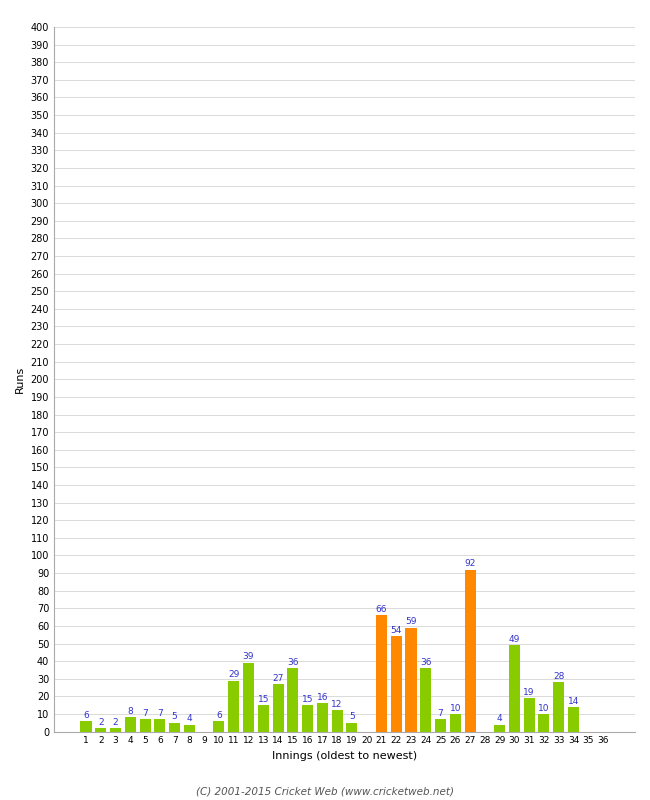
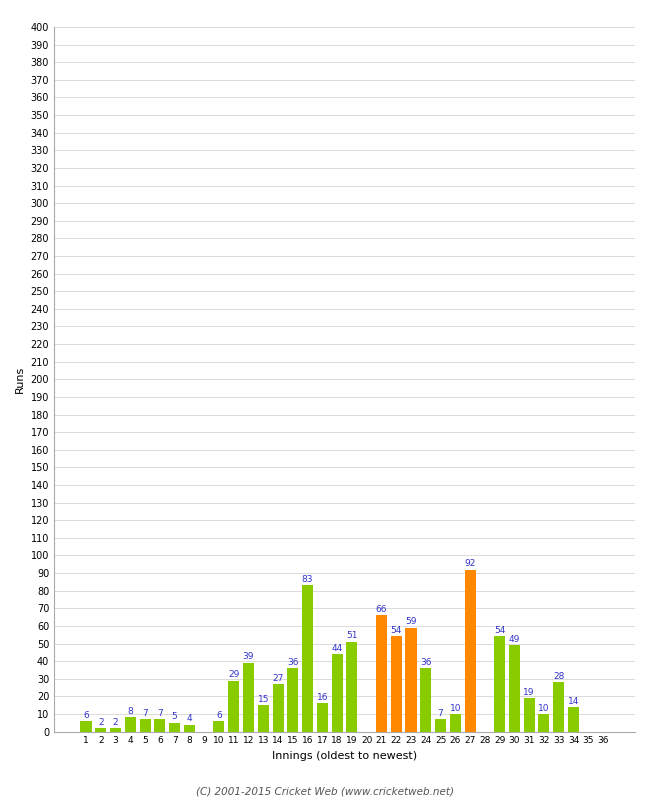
16: 15 -> 83
18: 12 -> 44
19: 5 -> 51
29: 4 -> 54
